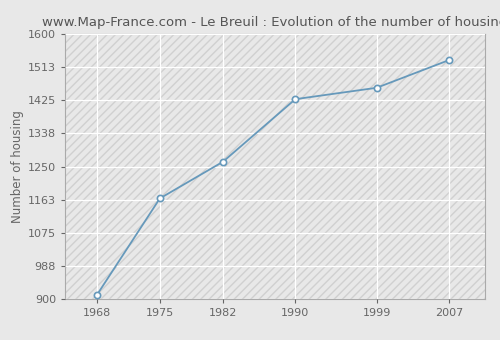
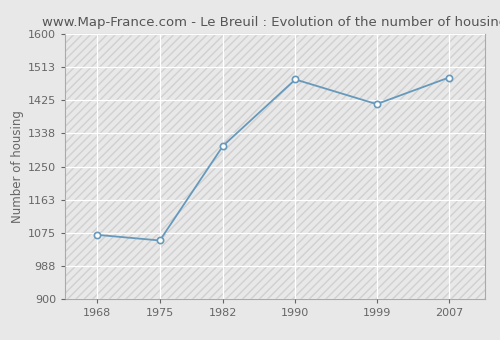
1968: 910 -> 1070
1975: 1166 -> 1055
1982: 1263 -> 1305
1990: 1428 -> 1480
1999: 1458 -> 1415
2007: 1531 -> 1485
